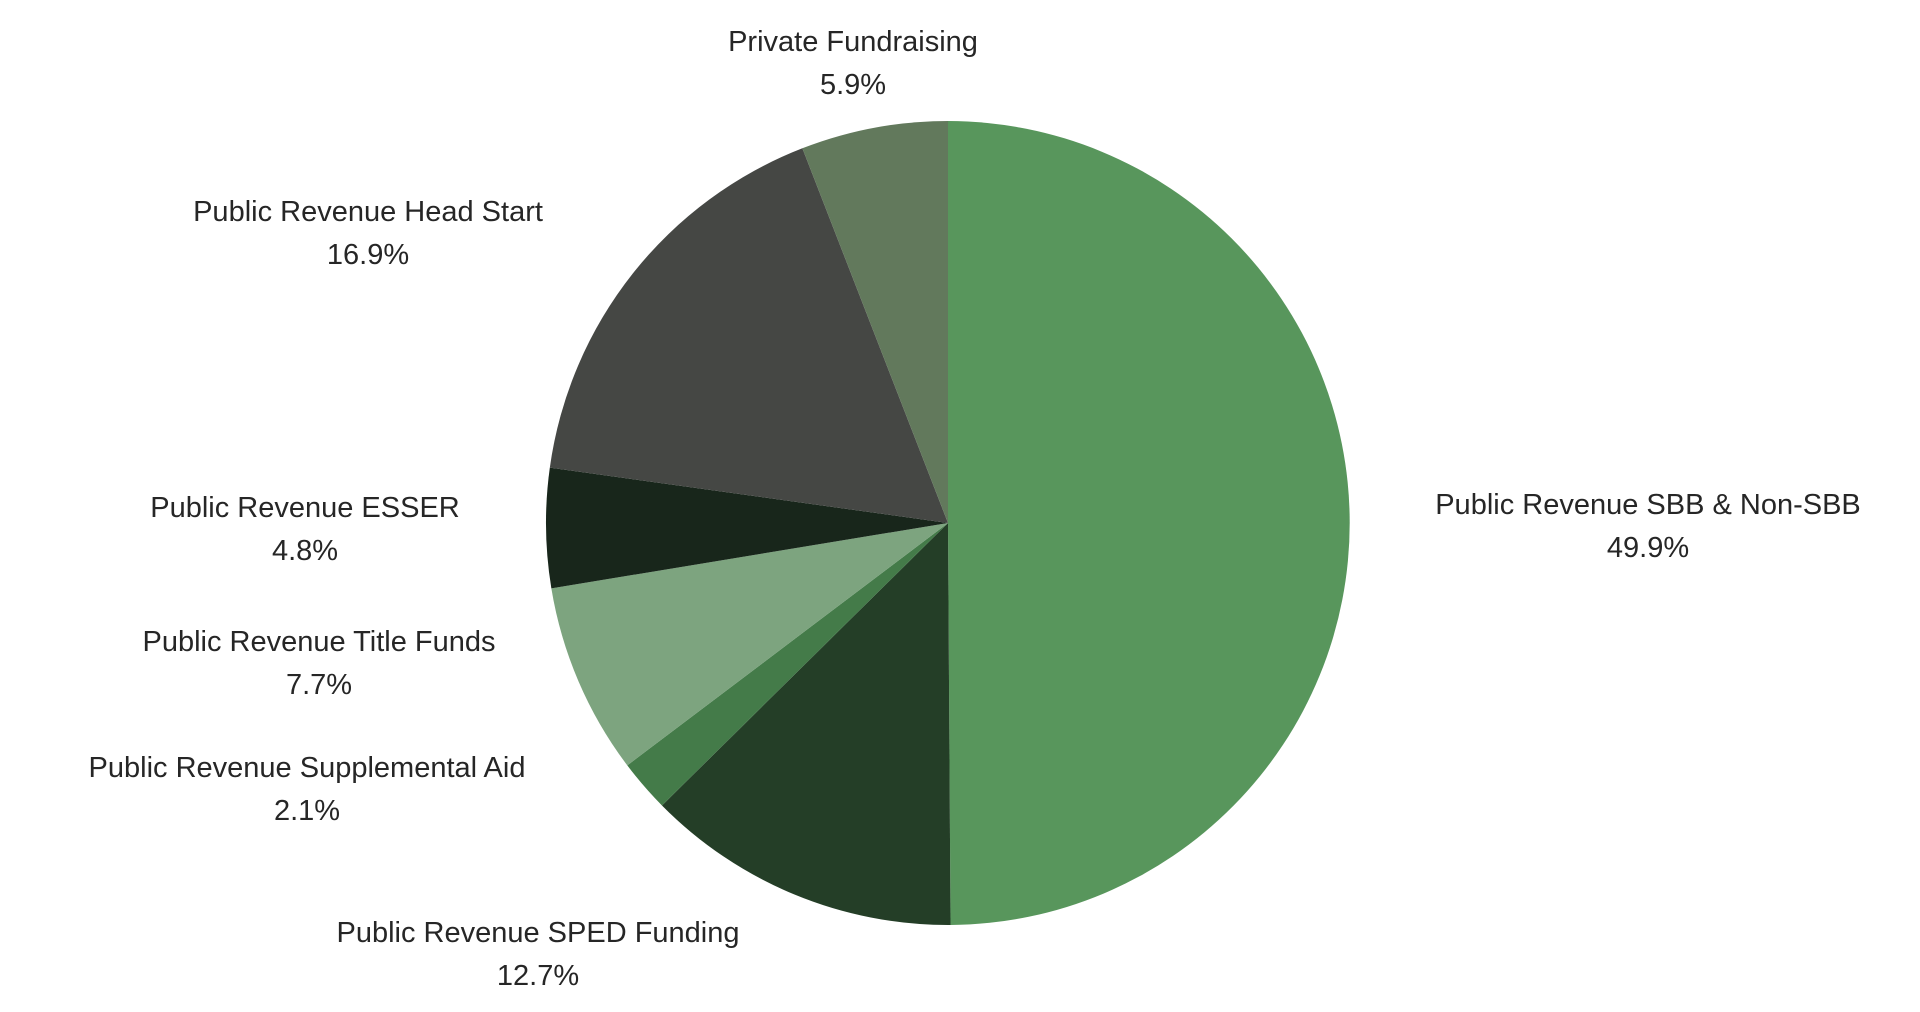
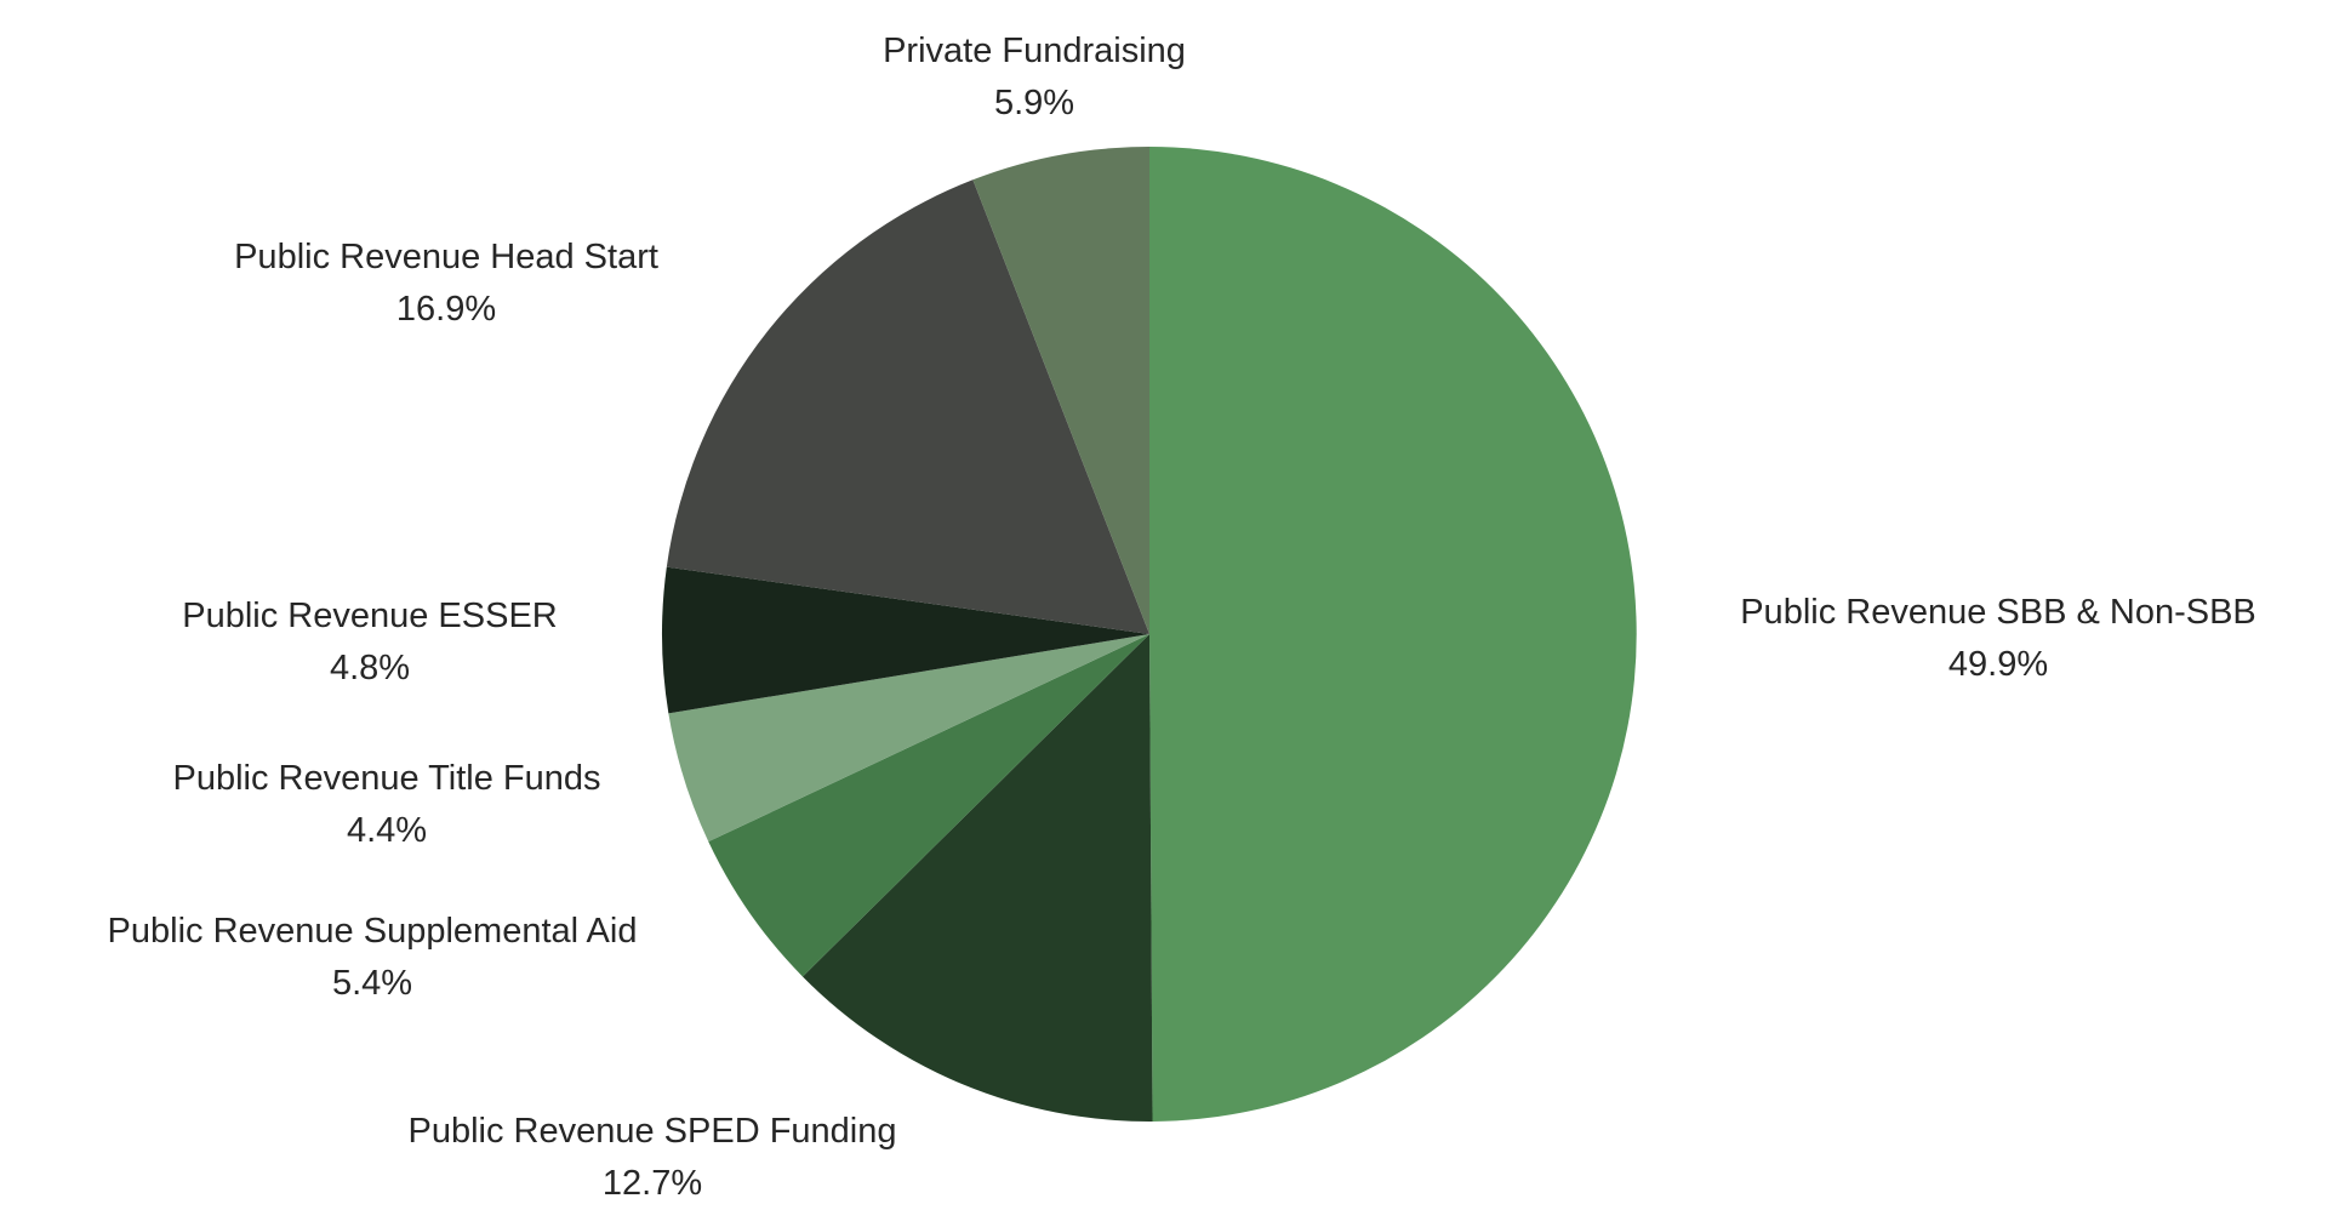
Public Revenue Supplemental Aid: 2.1% -> 5.4%
Public Revenue Title Funds: 7.7% -> 4.4%
